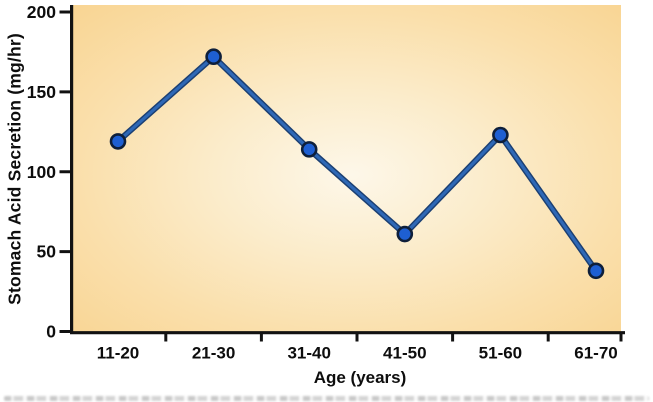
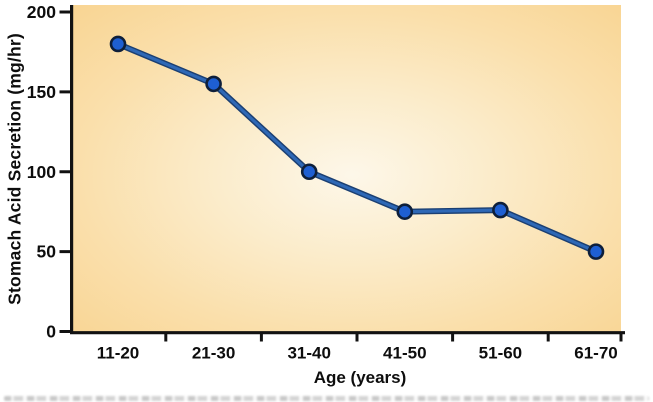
11-20: 119 -> 180
21-30: 172 -> 155
31-40: 114 -> 100
41-50: 61 -> 75
51-60: 123 -> 76
61-70: 38 -> 50
